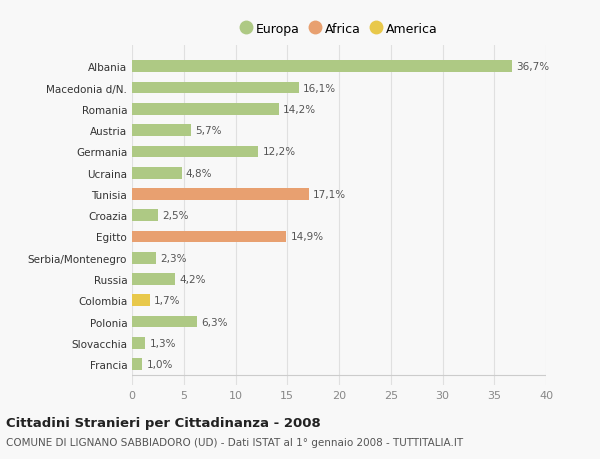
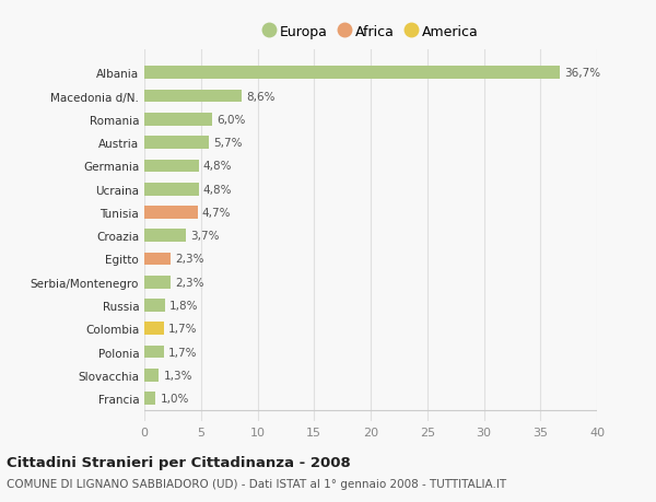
Macedonia d/N.: 16,1% -> 8,6%
Romania: 14,2% -> 6,0%
Germania: 12,2% -> 4,8%
Tunisia: 17,1% -> 4,7%
Croazia: 2,5% -> 3,7%
Egitto: 14,9% -> 2,3%
Russia: 4,2% -> 1,8%
Polonia: 6,3% -> 1,7%
